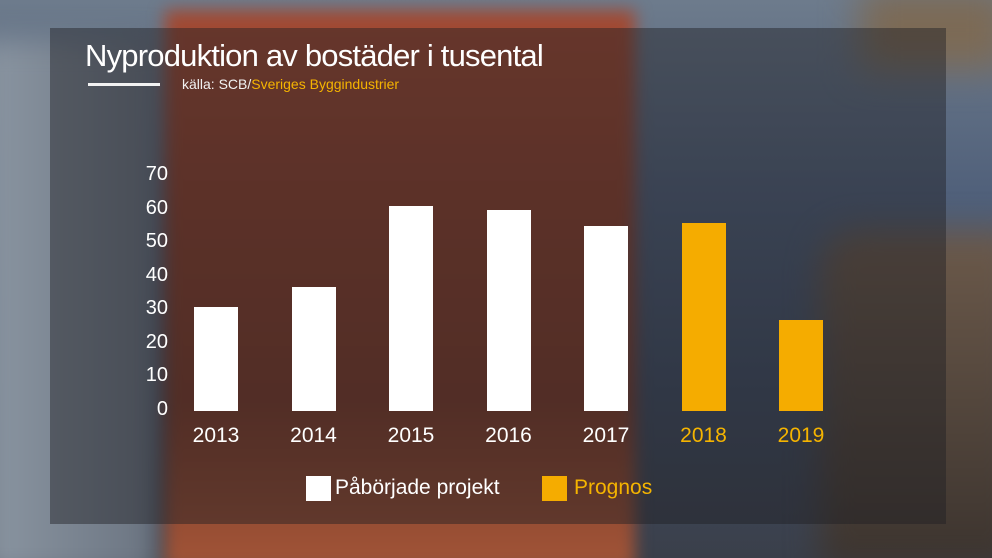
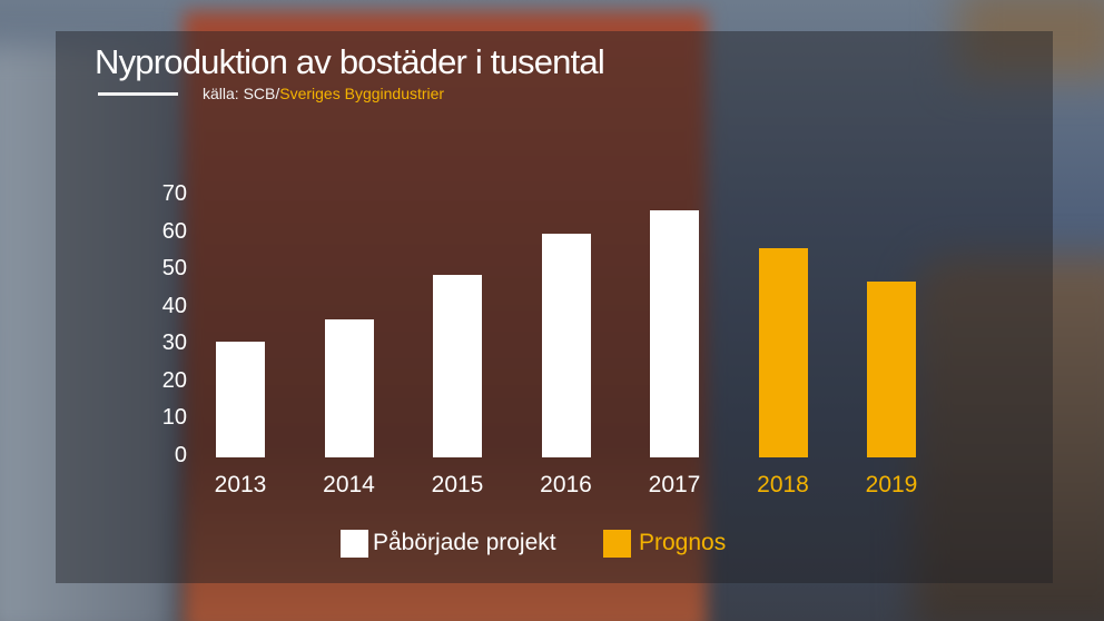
Påbörjade projekt/2015: 61 -> 49
Påbörjade projekt/2017: 55 -> 66
Prognos/2019: 27 -> 47
